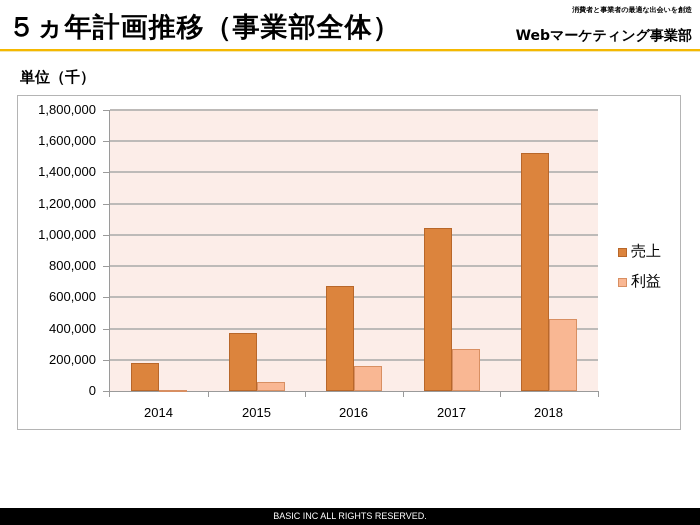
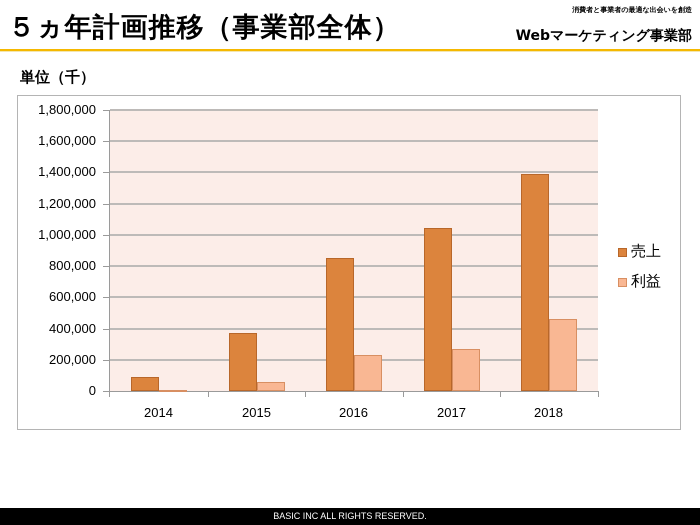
売上/2014: 180000 -> 90000
売上/2016: 680000 -> 850000
利益/2016: 160000 -> 230000
売上/2018: 1520000 -> 1390000
